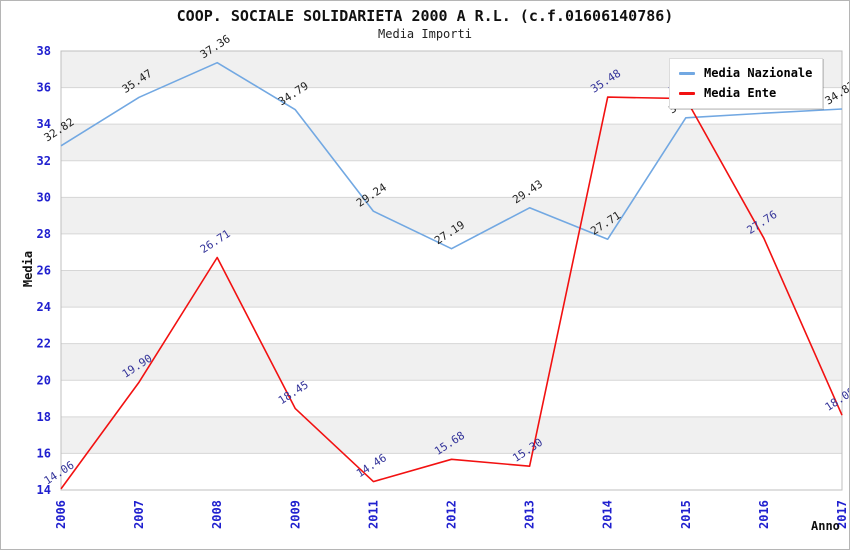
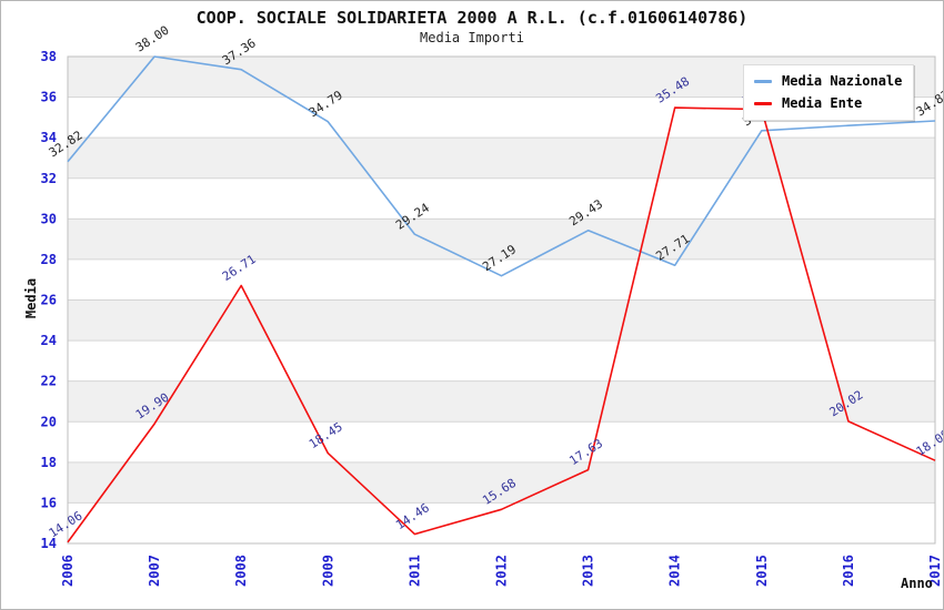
Media Nazionale/2007: 35.47 -> 38.00
Media Ente/2013: 15.30 -> 17.63
Media Ente/2016: 27.76 -> 20.02
